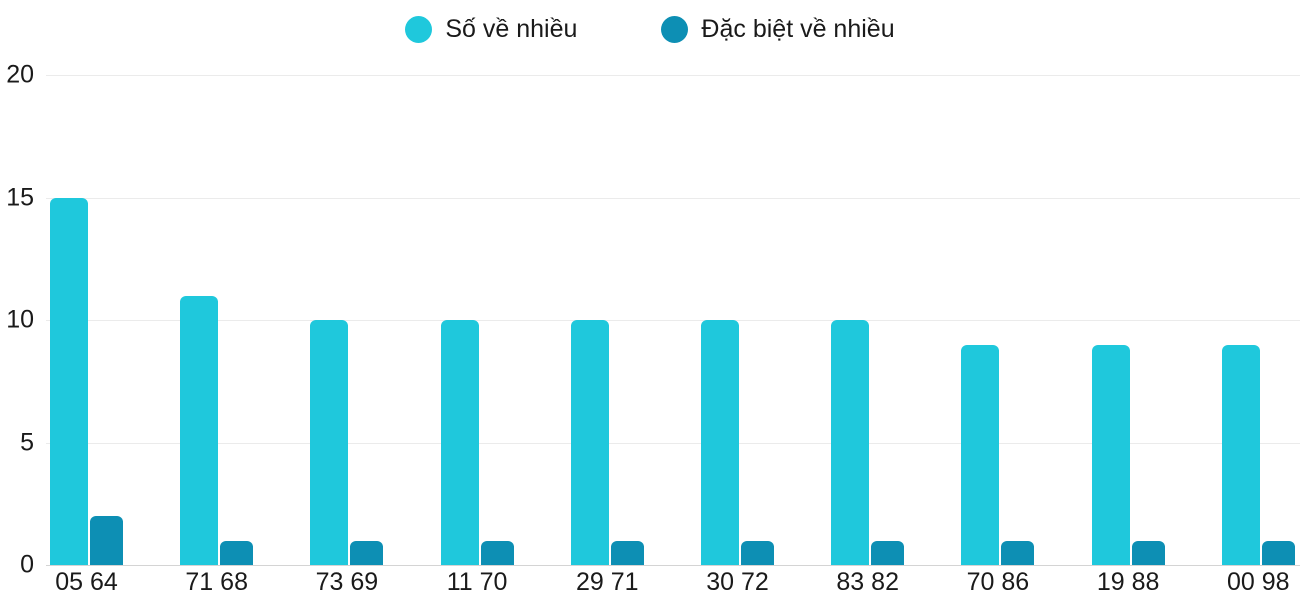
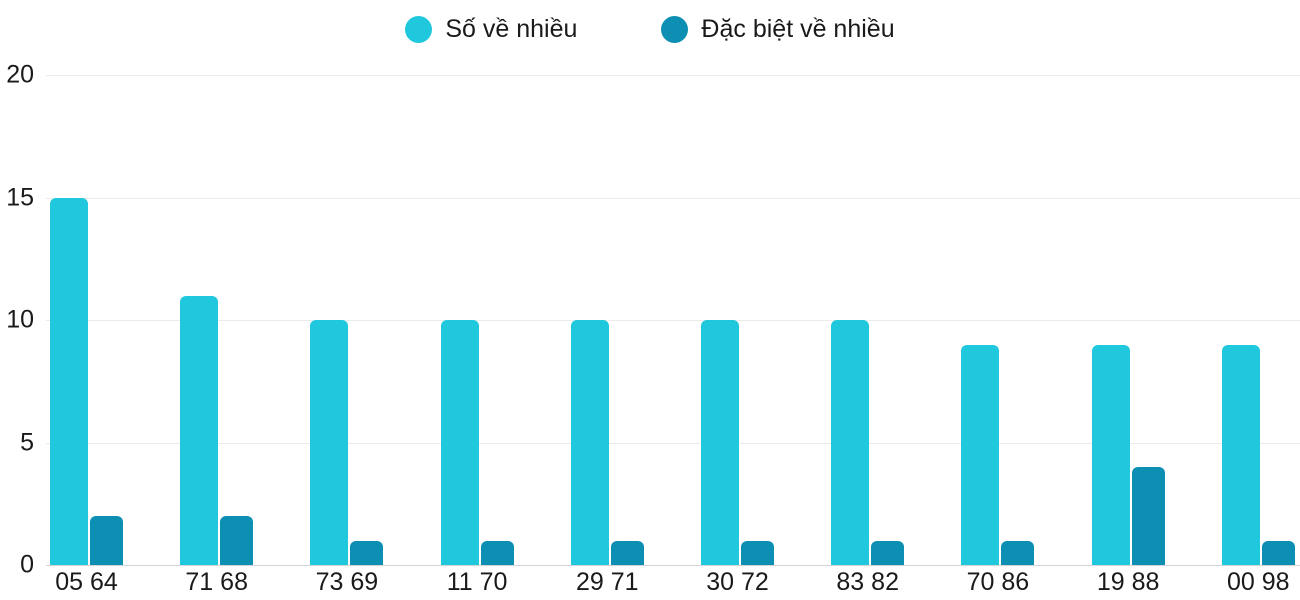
Đặc biệt về nhiều/71 68: 1 -> 2
Đặc biệt về nhiều/19 88: 1 -> 4
